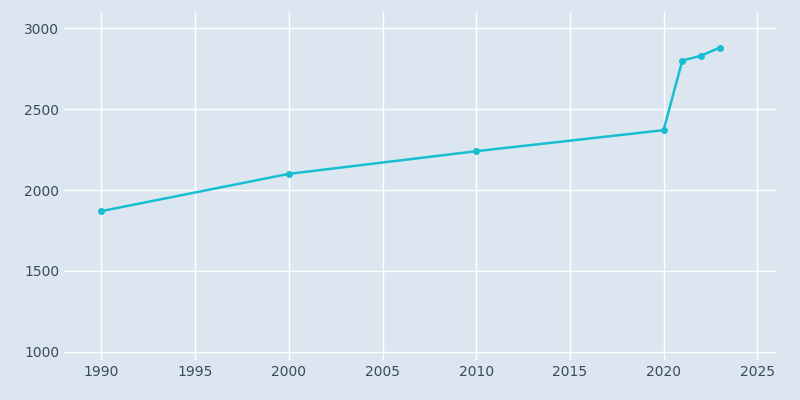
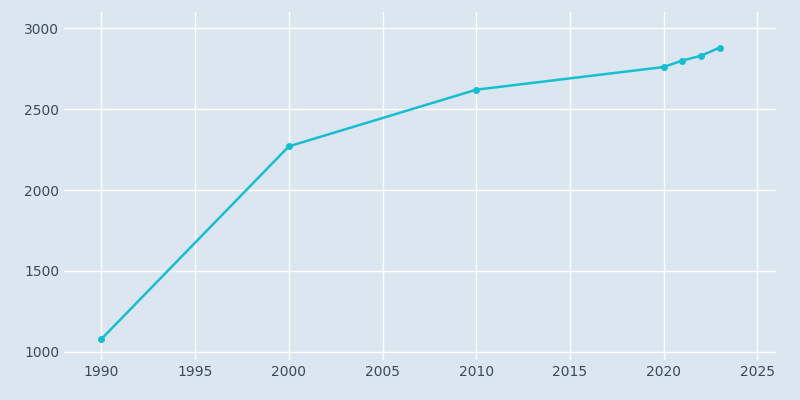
1990: 1870 -> 1080
2000: 2100 -> 2270
2010: 2240 -> 2620
2020: 2370 -> 2760
